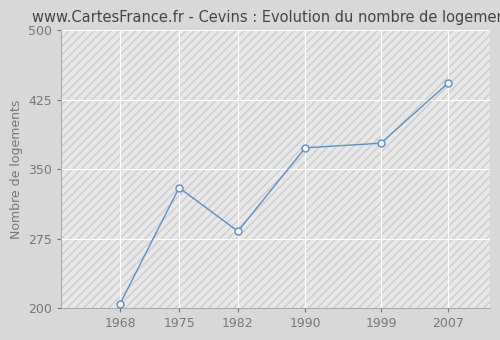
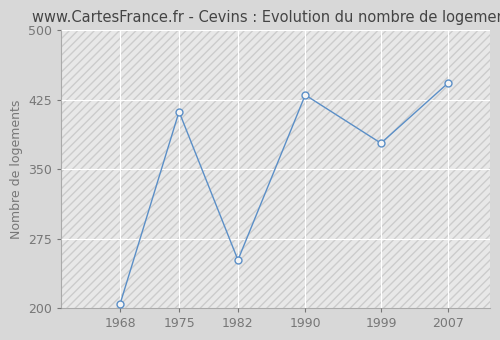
1975: 330 -> 412
1982: 283 -> 252
1990: 373 -> 430
